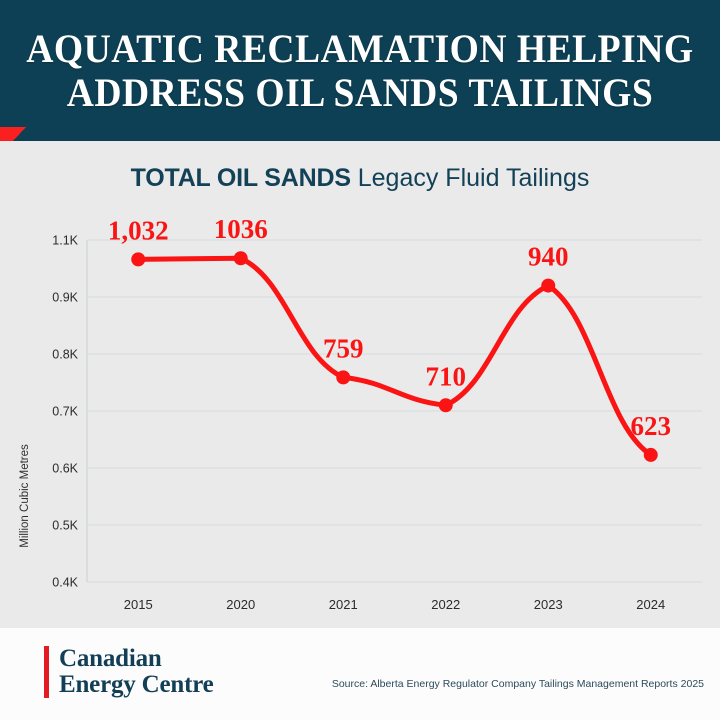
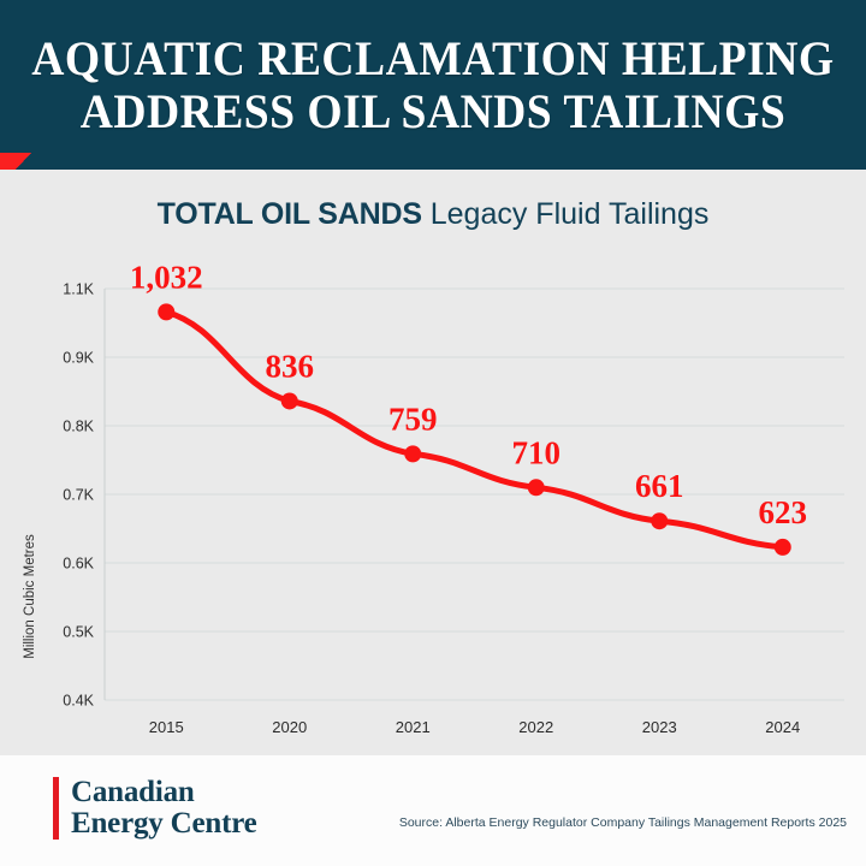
2020: 1036 -> 836
2023: 940 -> 661
